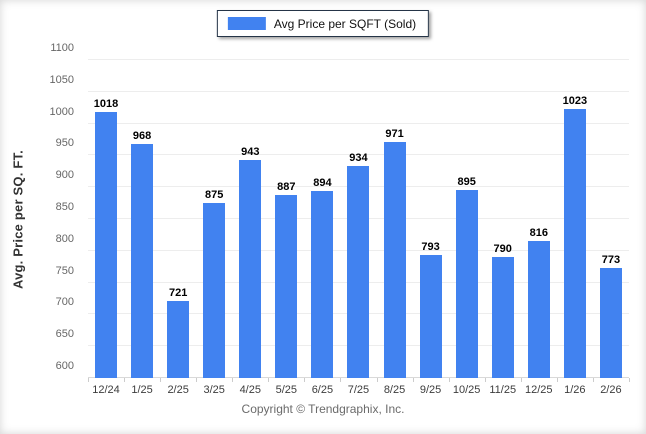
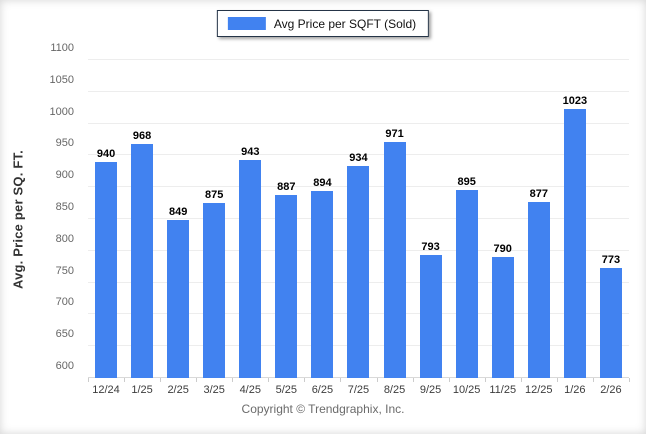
12/24: 1018 -> 940
2/25: 721 -> 849
12/25: 816 -> 877
